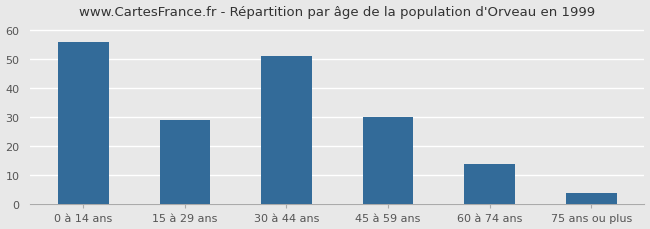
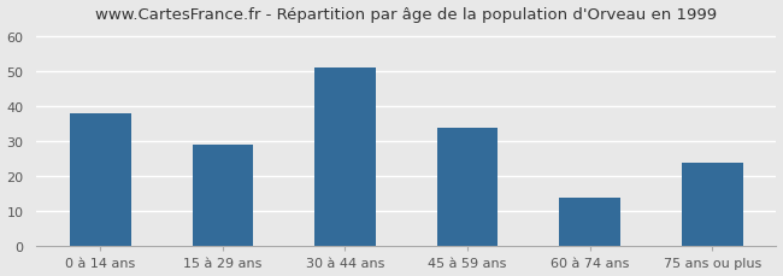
0 à 14 ans: 56 -> 38
45 à 59 ans: 30 -> 34
75 ans ou plus: 4 -> 24
